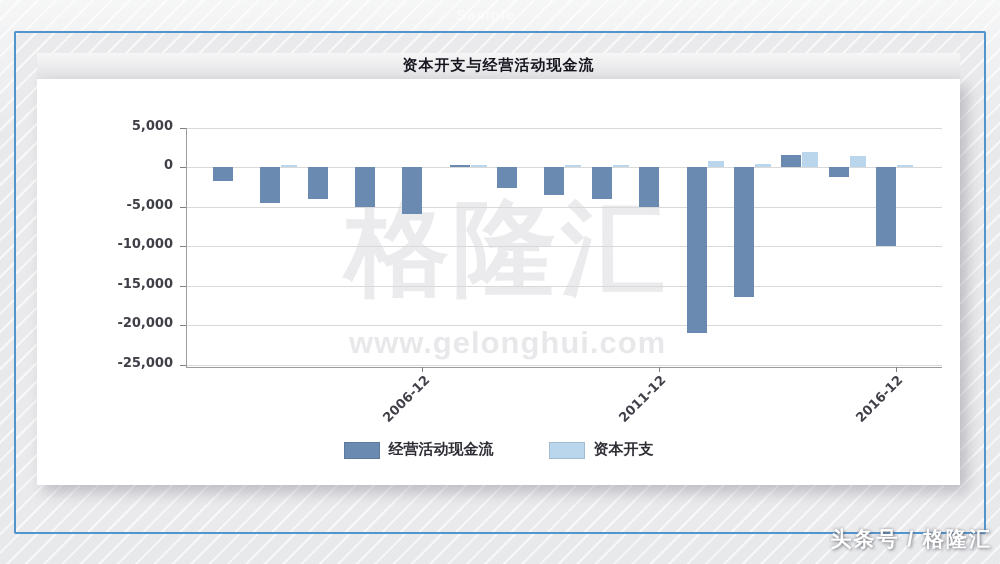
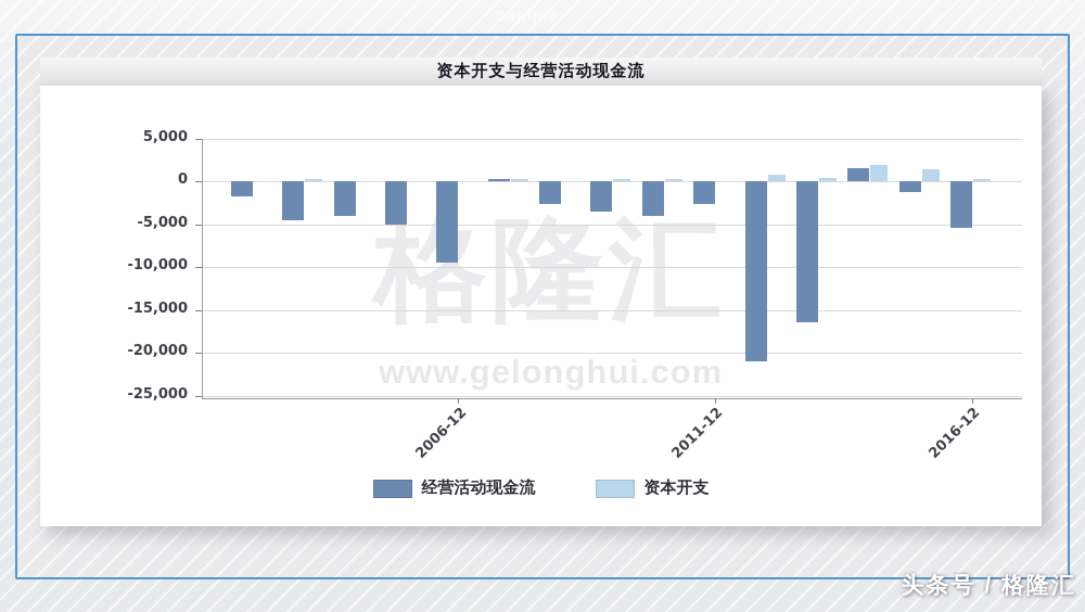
经营活动现金流/2006-12: -6000 -> -10000
经营活动现金流/2011-12: -5000 -> -3000
经营活动现金流/2016-12: -10000 -> -6000
